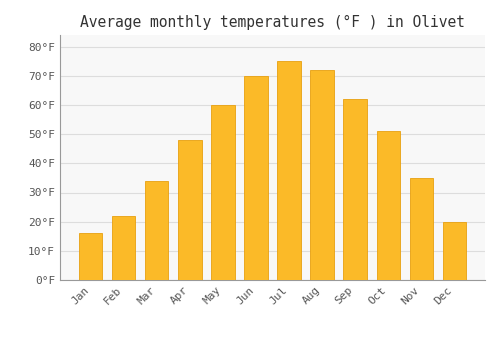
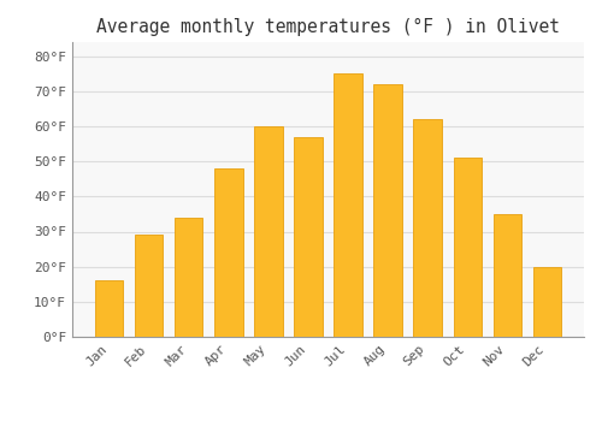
Feb: 22°F -> 29°F
Jun: 70°F -> 57°F
